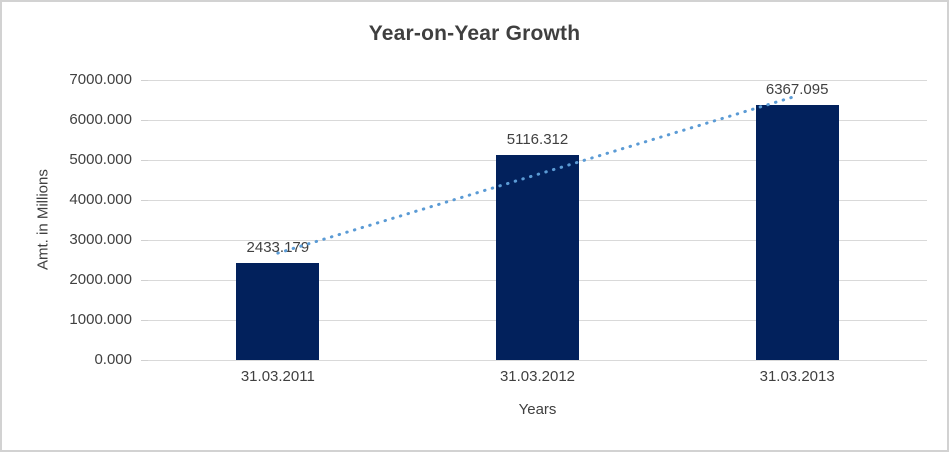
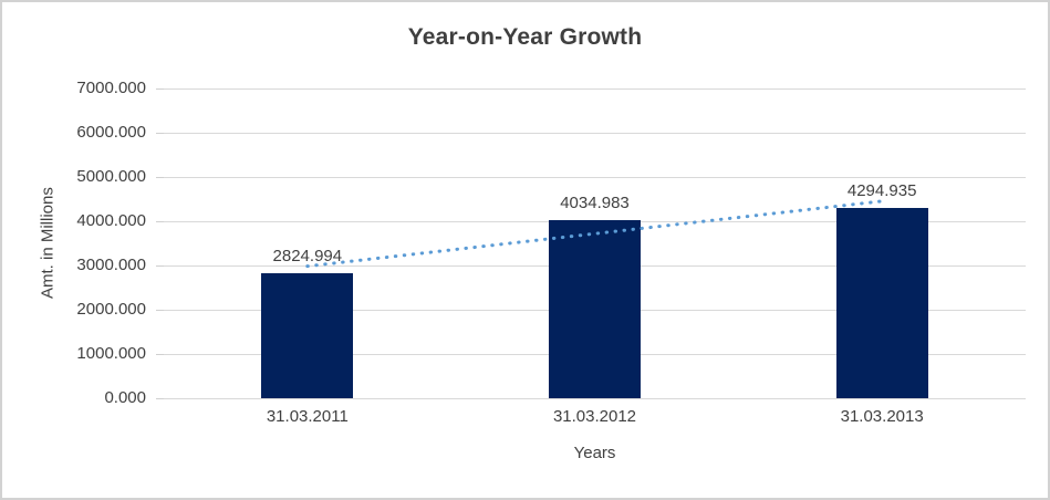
31.03.2011: 2433.179 -> 2824.994
31.03.2012: 5116.312 -> 4034.983
31.03.2013: 6367.095 -> 4294.935
